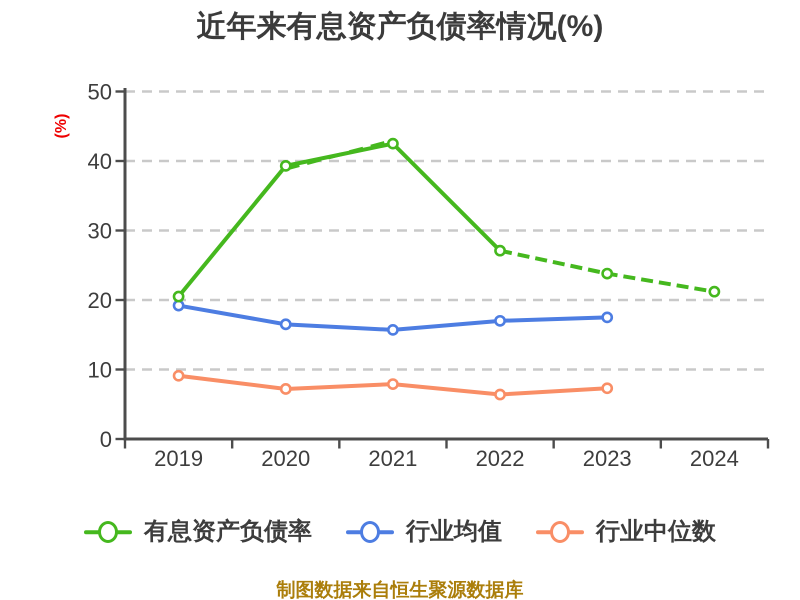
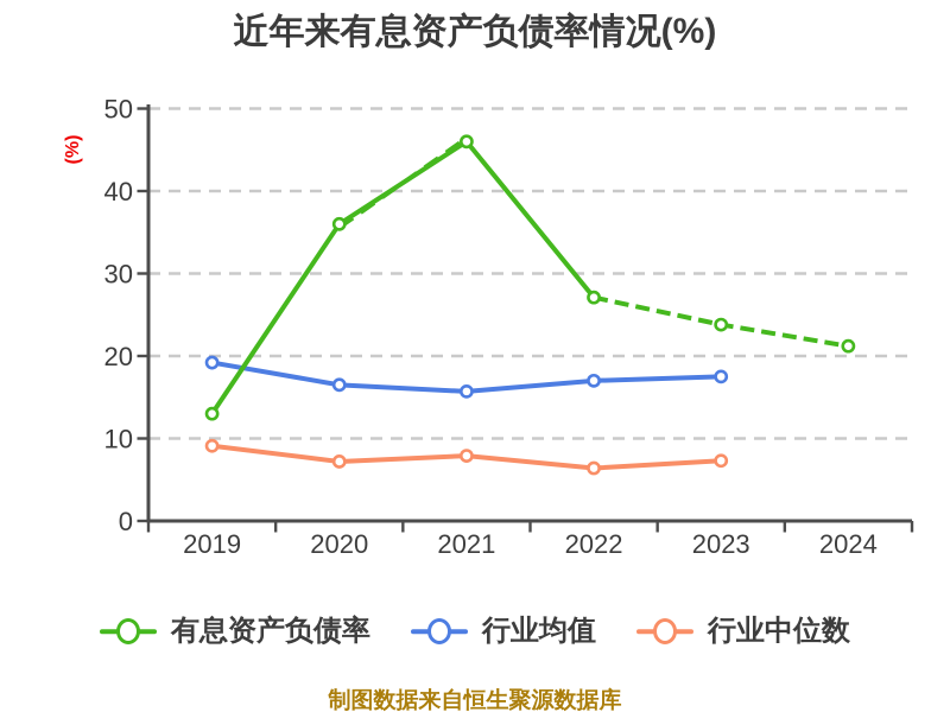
有息资产负债率/2019: 20 -> 13
有息资产负债率/2020: 39 -> 36
有息资产负债率/2021: 42 -> 46
